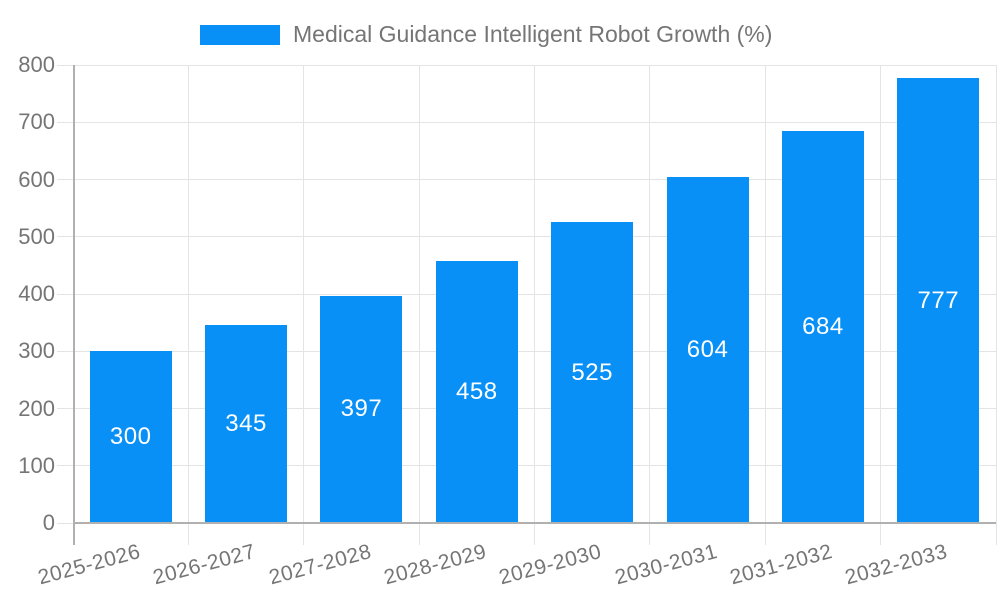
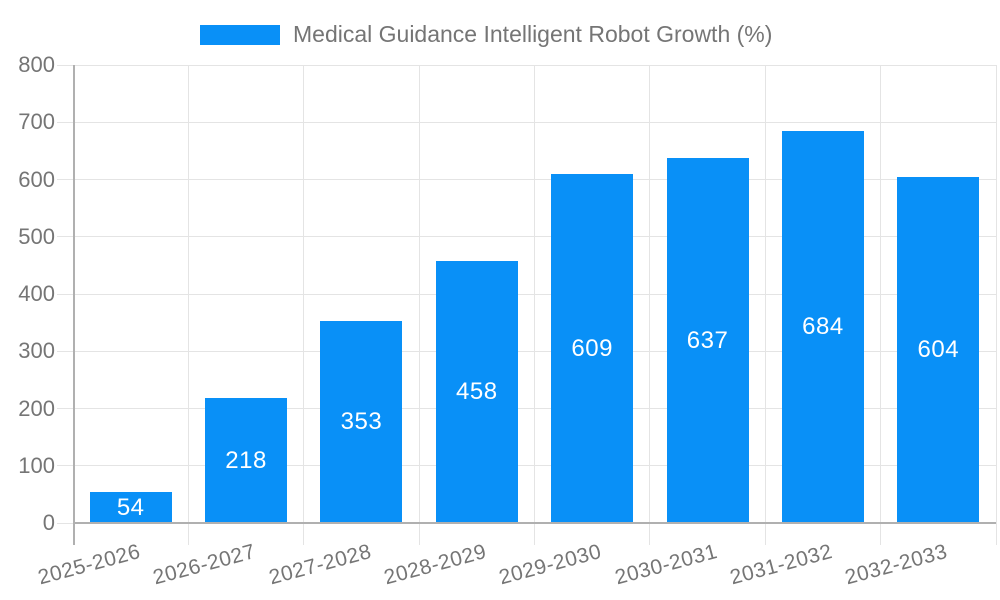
2025-2026: 300 -> 54
2026-2027: 345 -> 218
2027-2028: 397 -> 353
2029-2030: 525 -> 609
2030-2031: 604 -> 637
2032-2033: 777 -> 604
